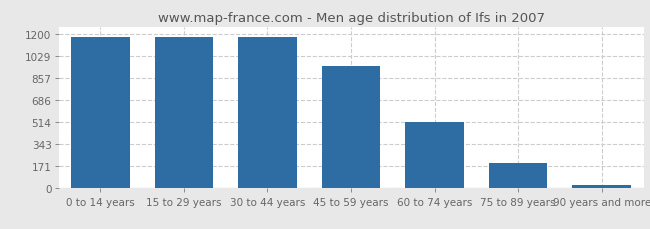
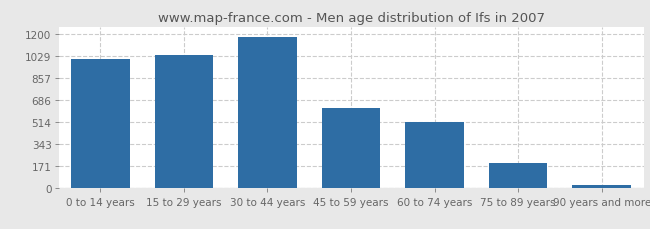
0 to 14 years: 1180 -> 1010
15 to 29 years: 1180 -> 1040
45 to 59 years: 960 -> 620
